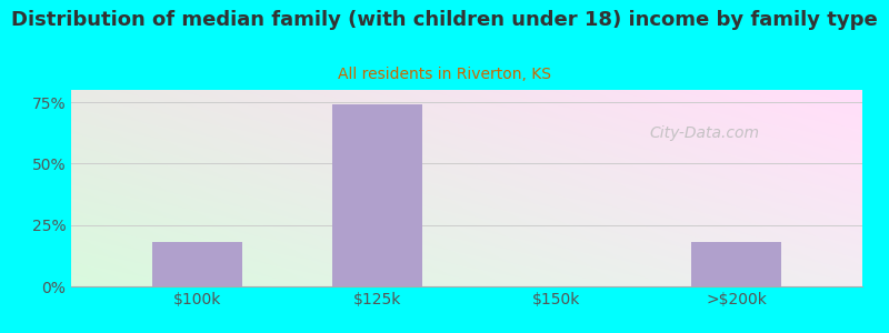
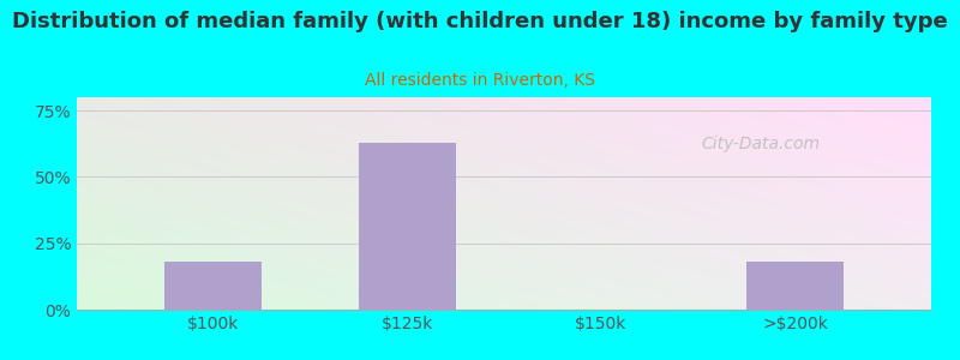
$125k: 74% -> 63%
